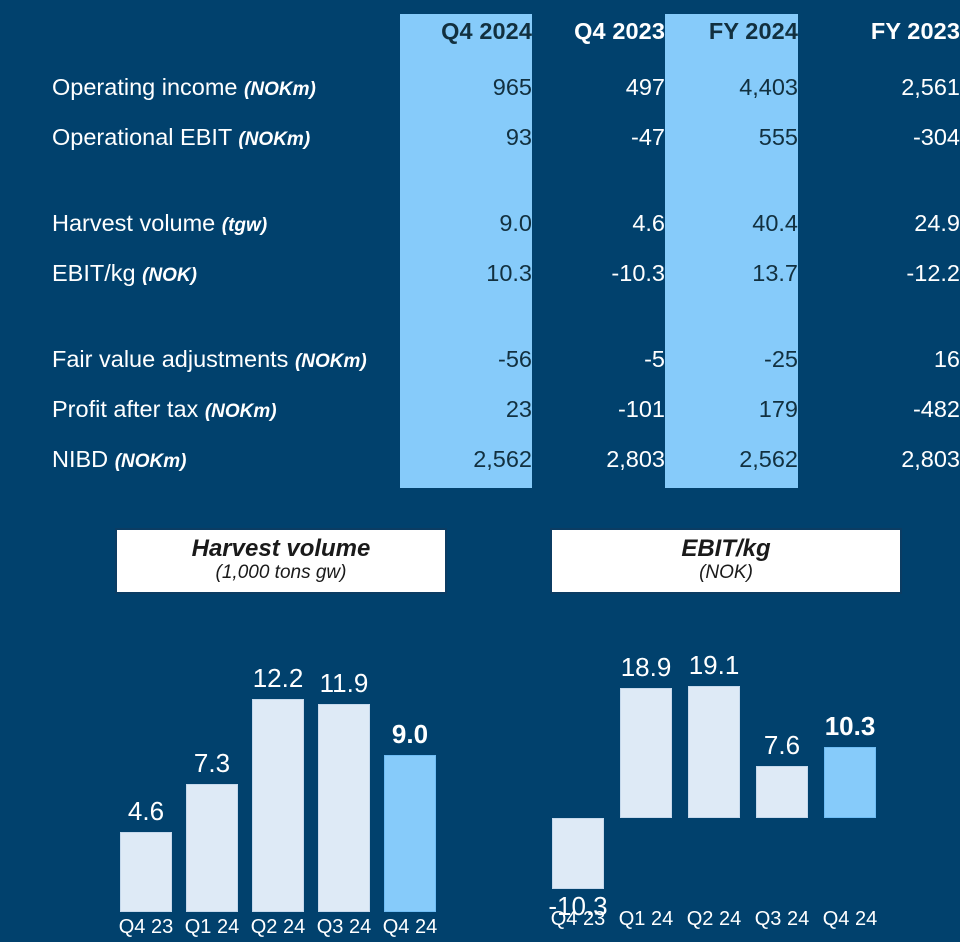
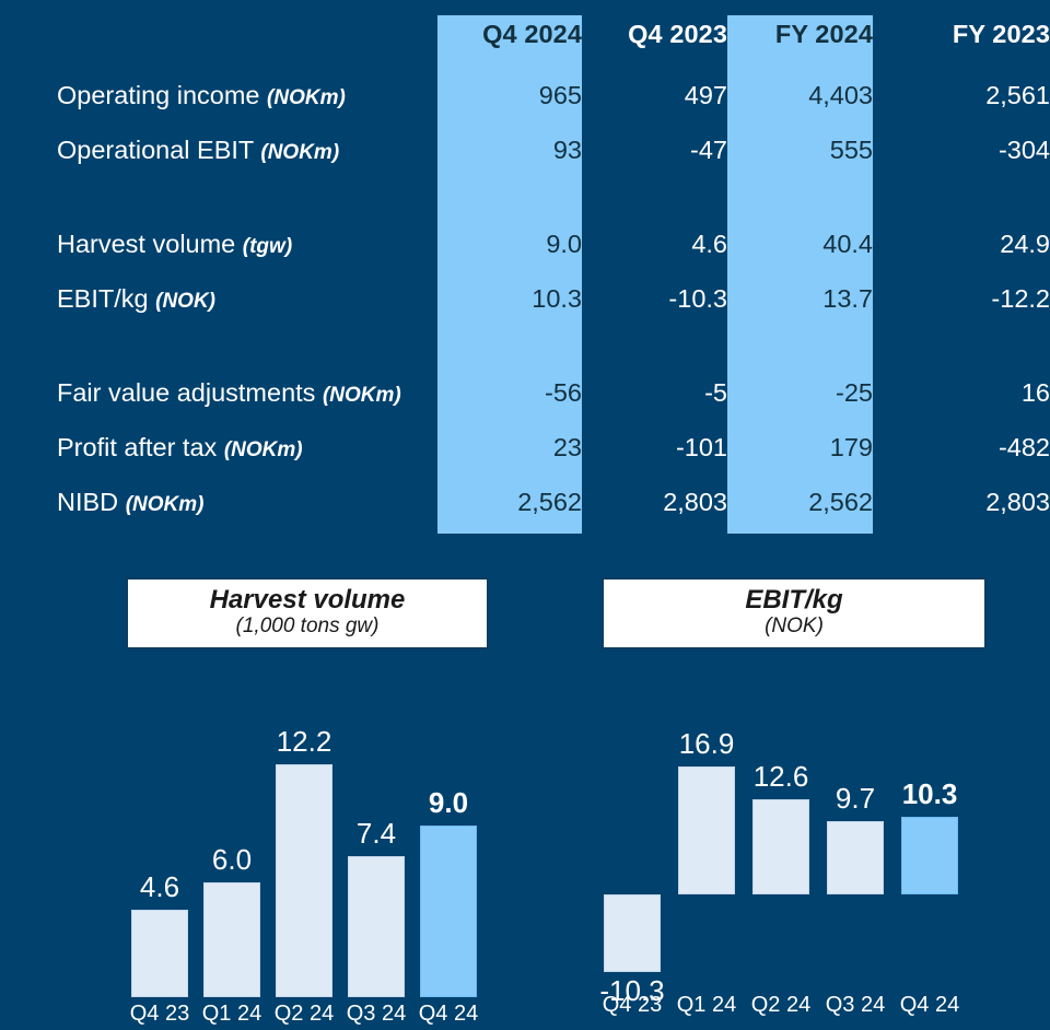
Harvest volume/Q1 24: 7.3 -> 6.0
Harvest volume/Q3 24: 11.9 -> 7.4
EBIT/kg/Q1 24: 18.9 -> 16.9
EBIT/kg/Q2 24: 19.1 -> 12.6
EBIT/kg/Q3 24: 7.6 -> 9.7
